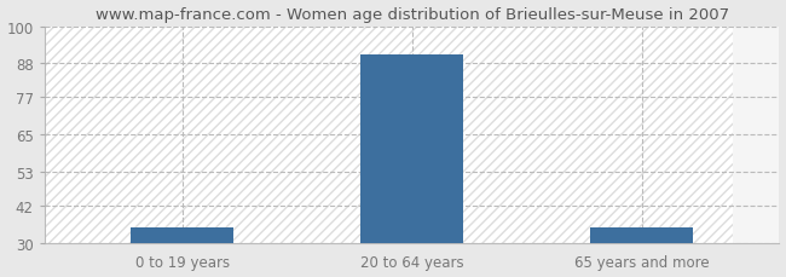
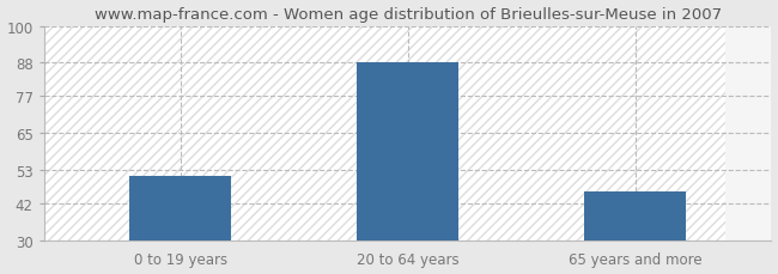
0 to 19 years: 35 -> 51
20 to 64 years: 91 -> 88
65 years and more: 35 -> 46
